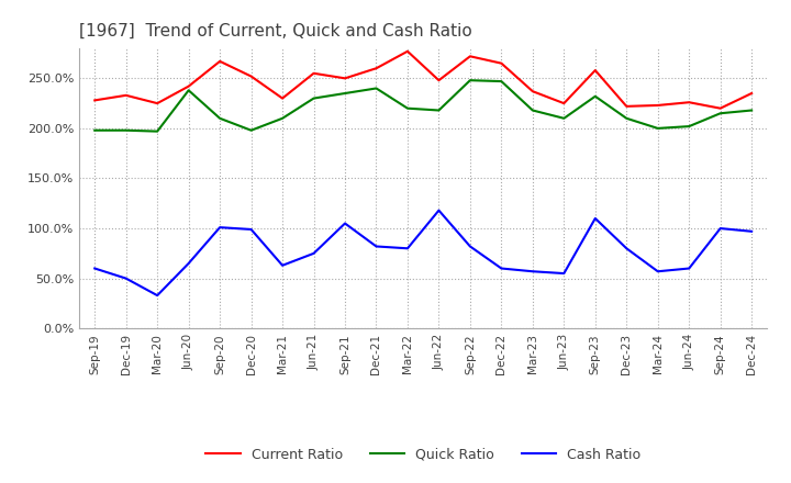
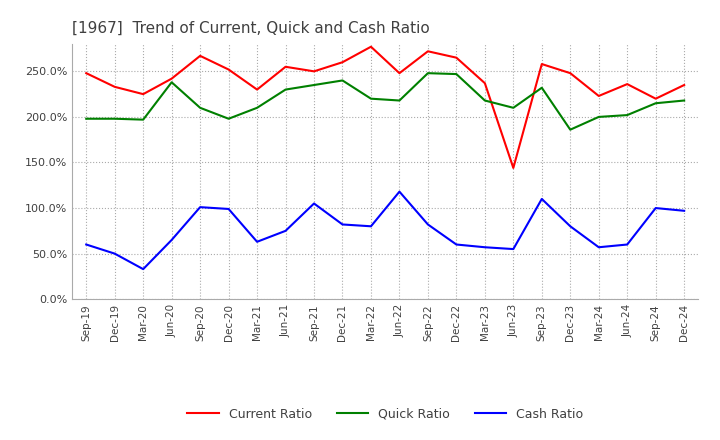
Current Ratio/Sep-19: 228% -> 248%
Current Ratio/Jun-23: 225% -> 144%
Current Ratio/Dec-23: 222% -> 248%
Quick Ratio/Dec-23: 210% -> 186%
Current Ratio/Jun-24: 226% -> 236%
